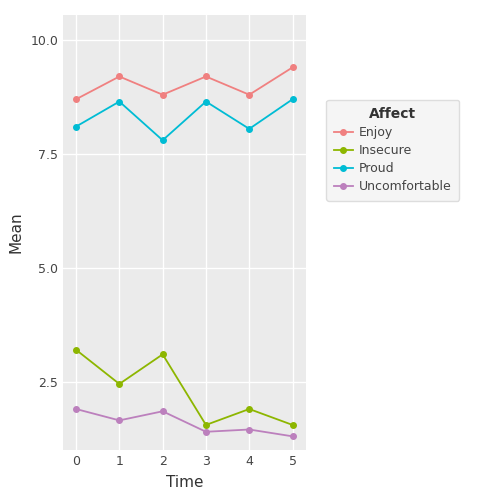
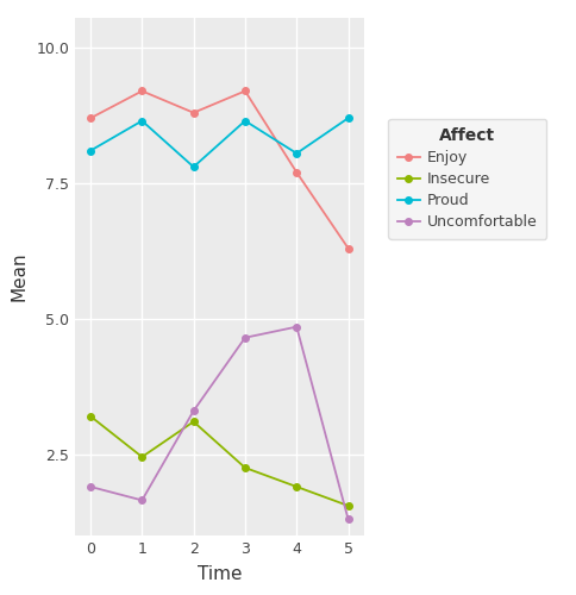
Uncomfortable/2: 1.85 -> 3.30
Insecure/3: 1.55 -> 2.25
Uncomfortable/3: 1.40 -> 4.65
Enjoy/4: 8.8 -> 7.7
Uncomfortable/4: 1.45 -> 4.85
Enjoy/5: 9.4 -> 6.3
